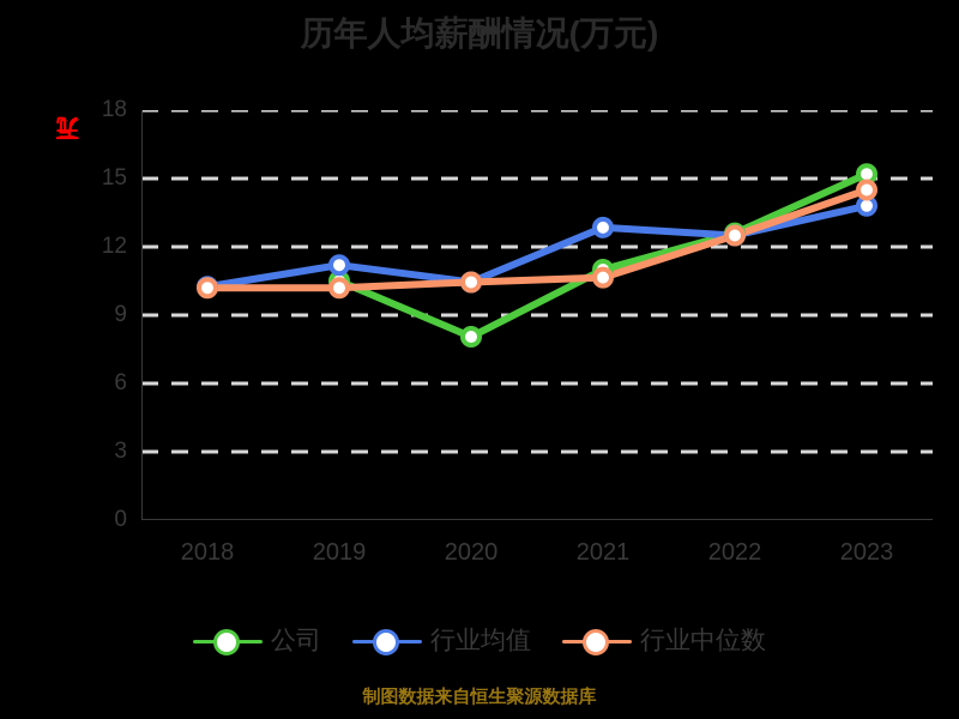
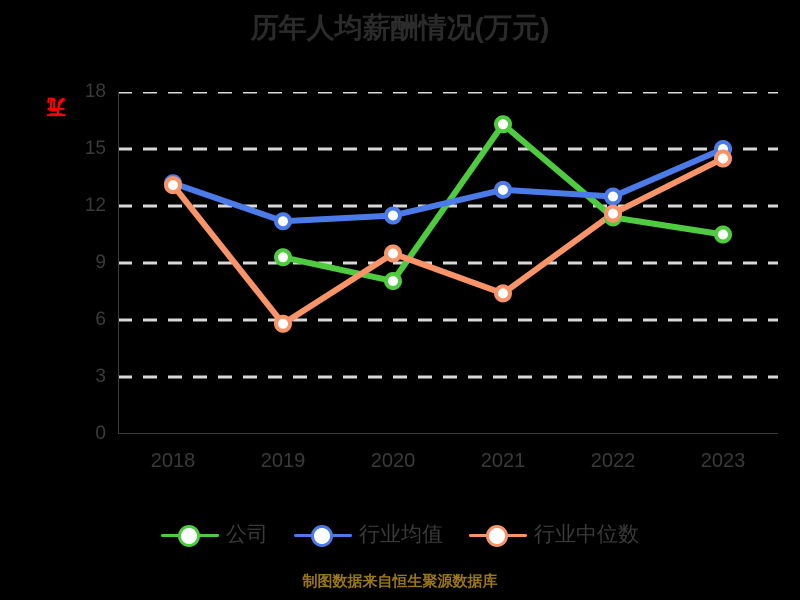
行业均值/2018: 10.2 -> 13.2
行业中位数/2018: 10.2 -> 13.1
公司/2019: 10.5 -> 9.3
行业中位数/2019: 10.2 -> 5.8
行业均值/2020: 10.4 -> 11.5
行业中位数/2020: 10.4 -> 9.5
公司/2021: 11.0 -> 16.3
行业中位数/2021: 10.7 -> 7.4
公司/2022: 12.6 -> 11.4
行业中位数/2022: 12.5 -> 11.6
公司/2023: 15.2 -> 10.5
行业均值/2023: 13.8 -> 15.0
